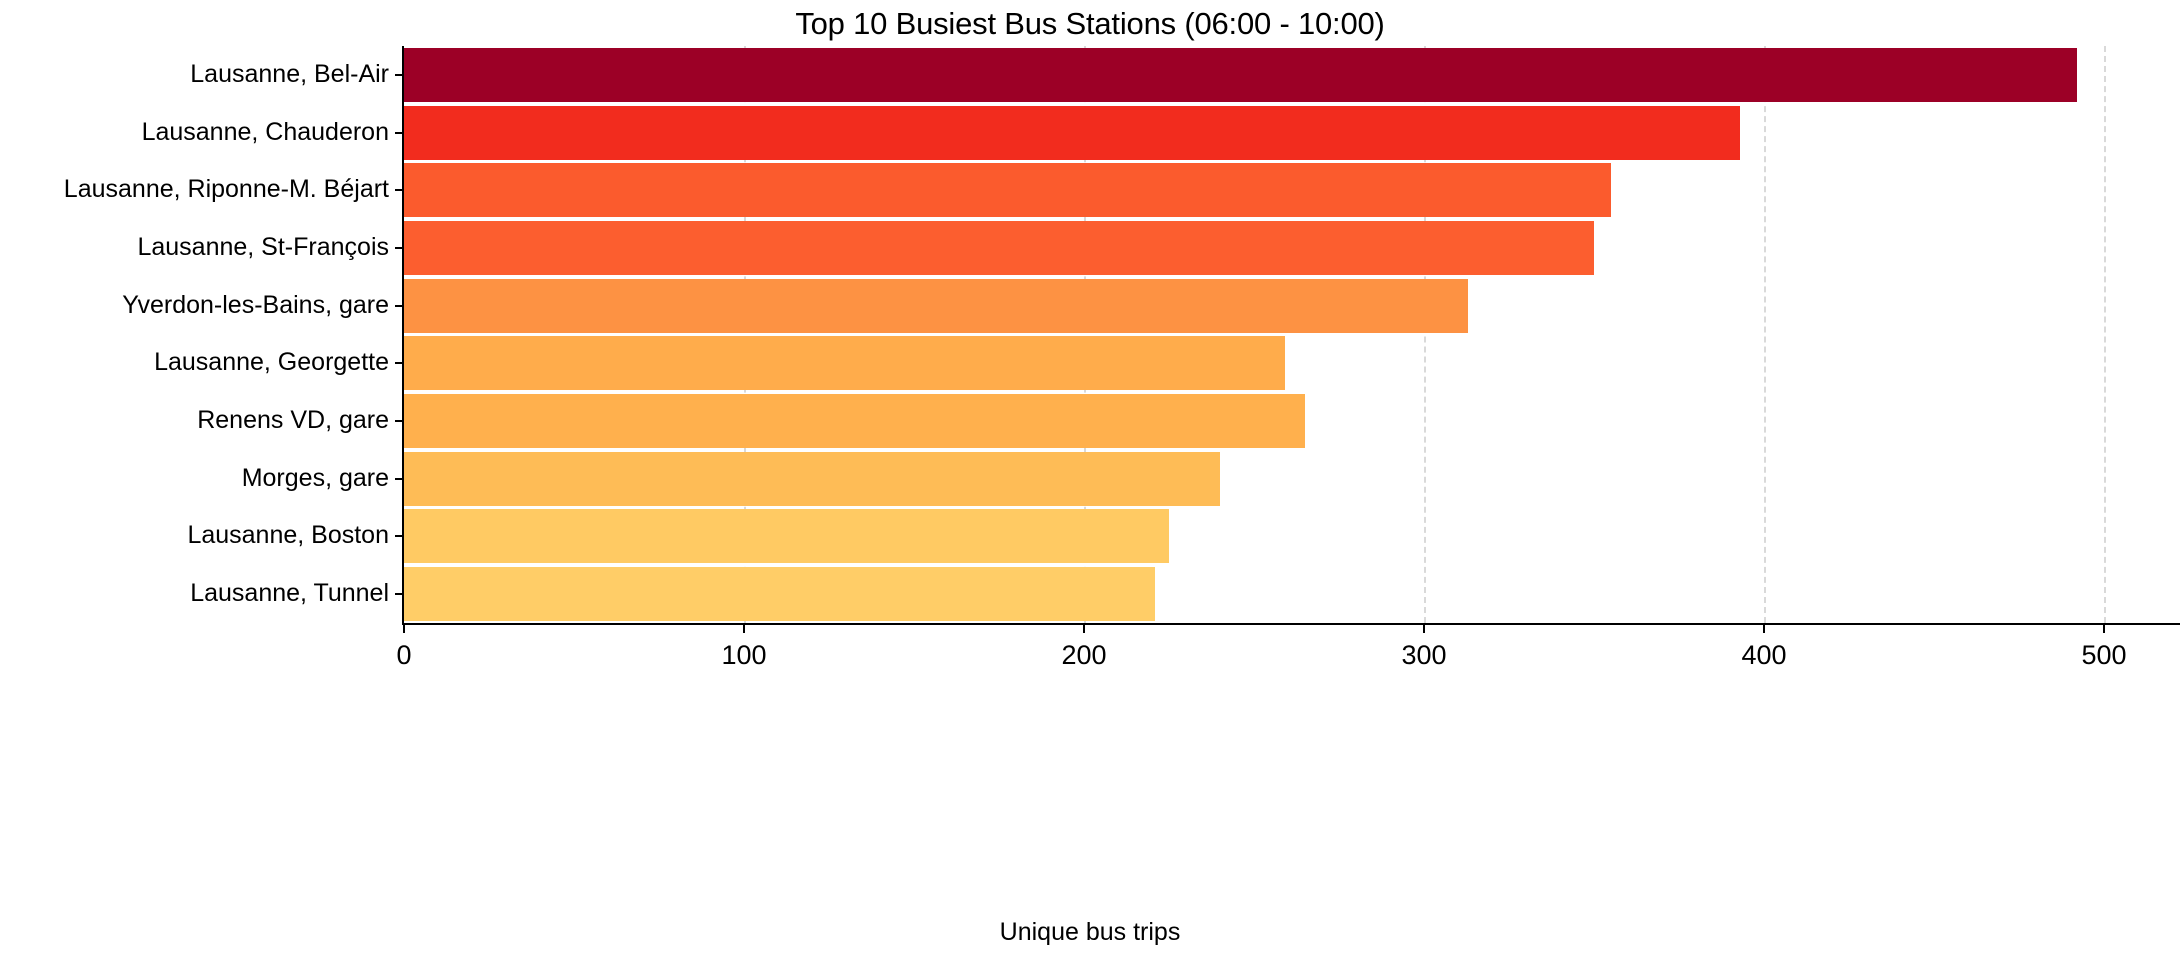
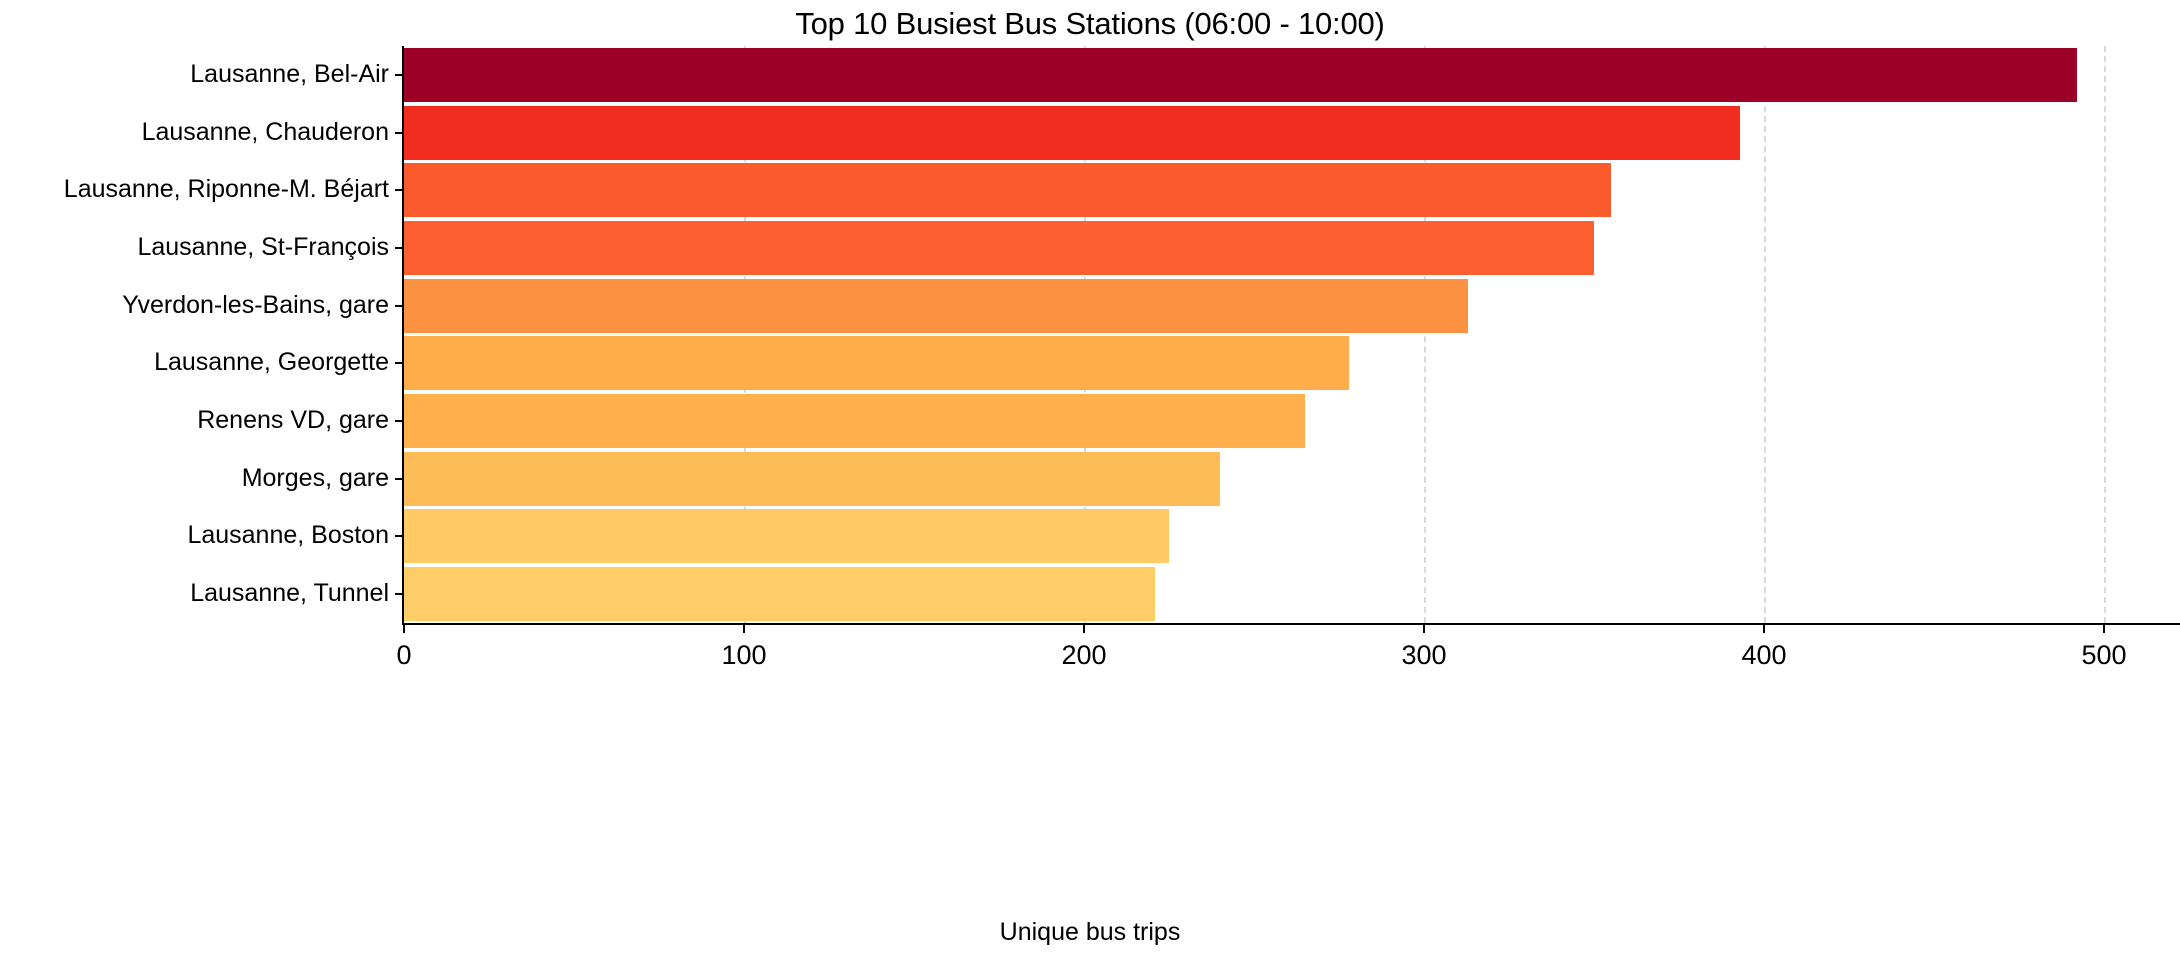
Lausanne, Georgette: 259 -> 278
